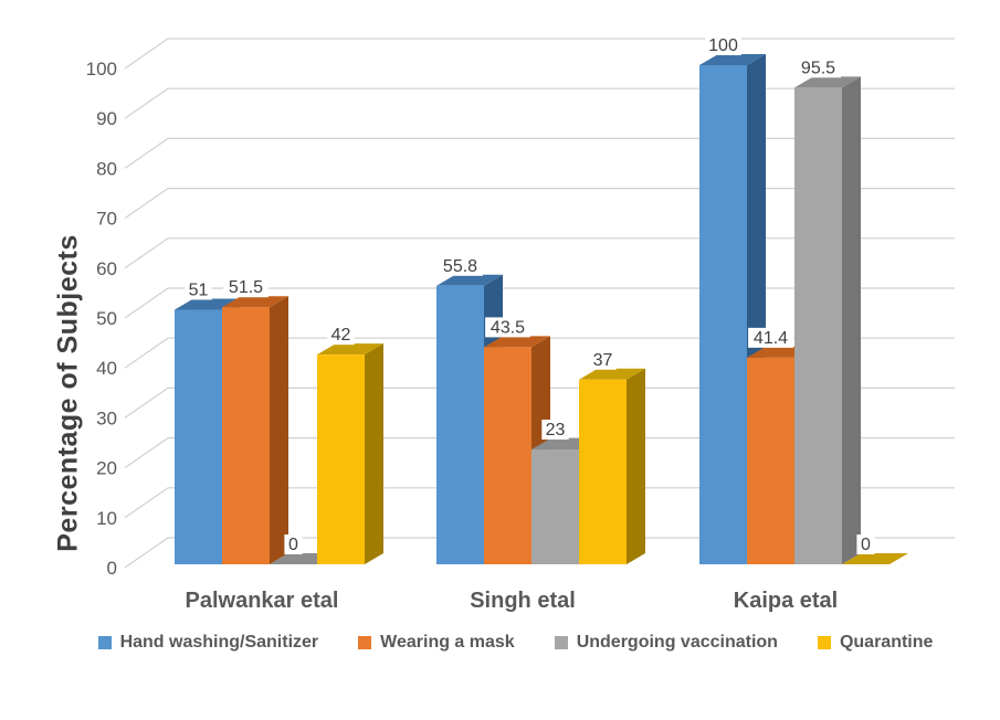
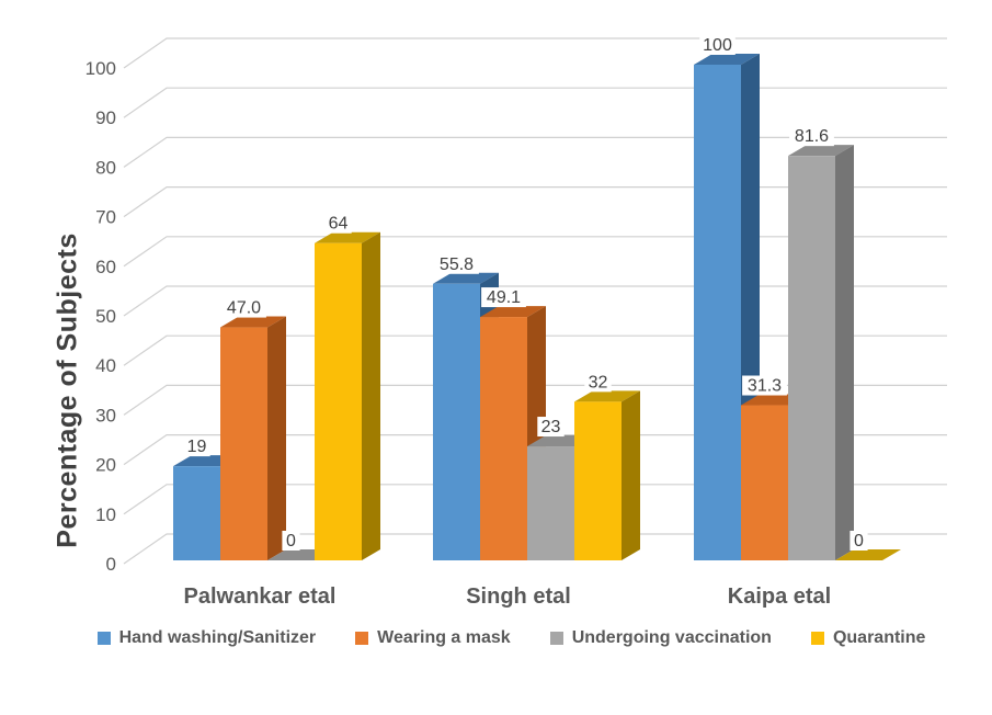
Hand washing/Sanitizer/Palwankar etal: 51 -> 19
Wearing a mask/Palwankar etal: 51.5 -> 47.0
Quarantine/Palwankar etal: 42 -> 64
Wearing a mask/Singh etal: 43.5 -> 49.1
Quarantine/Singh etal: 37 -> 32
Wearing a mask/Kaipa etal: 41.4 -> 31.3
Undergoing vaccination/Kaipa etal: 95.5 -> 81.6
